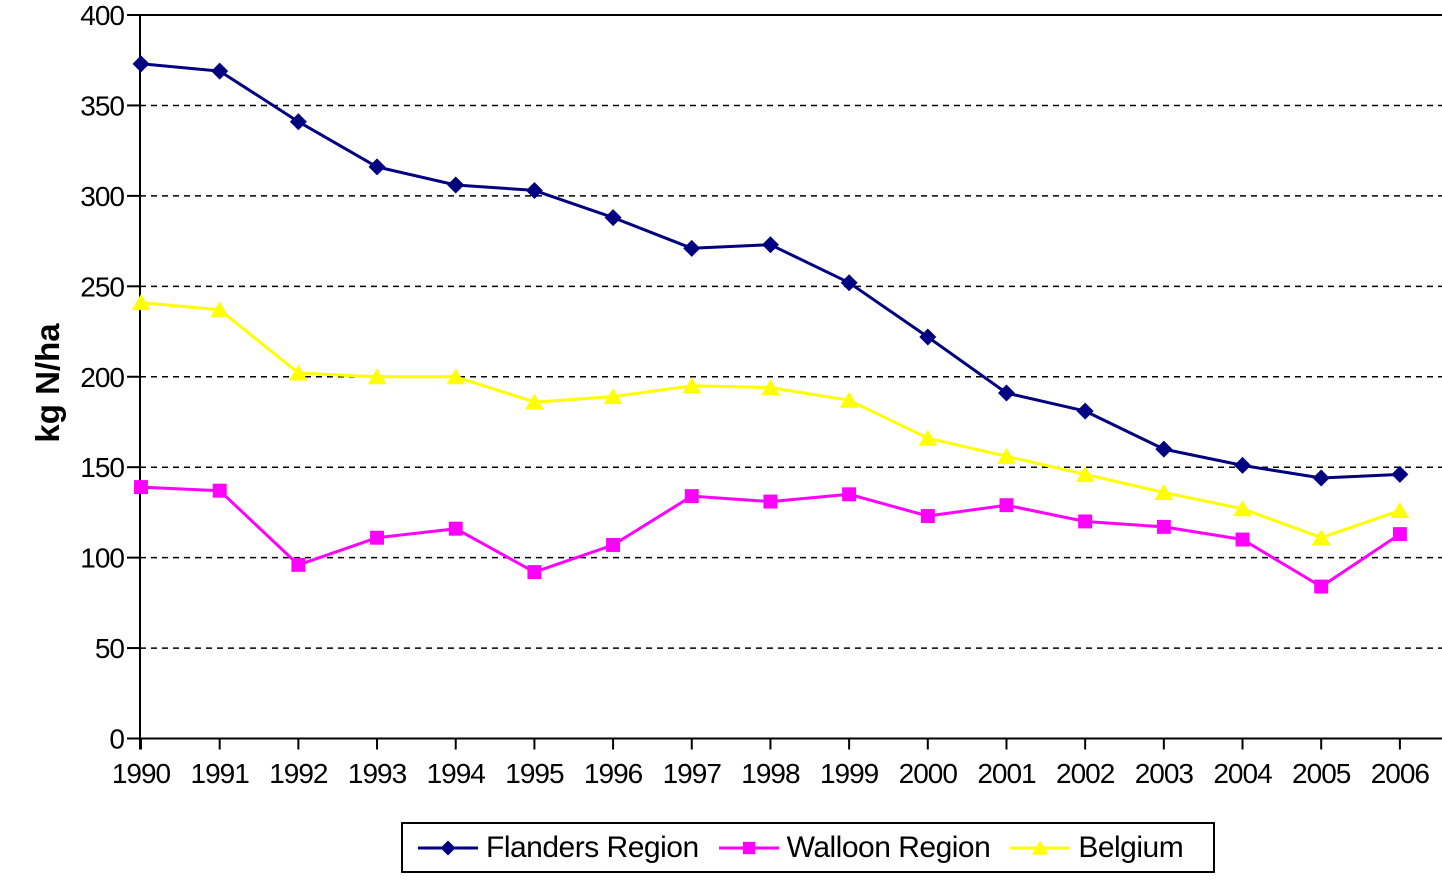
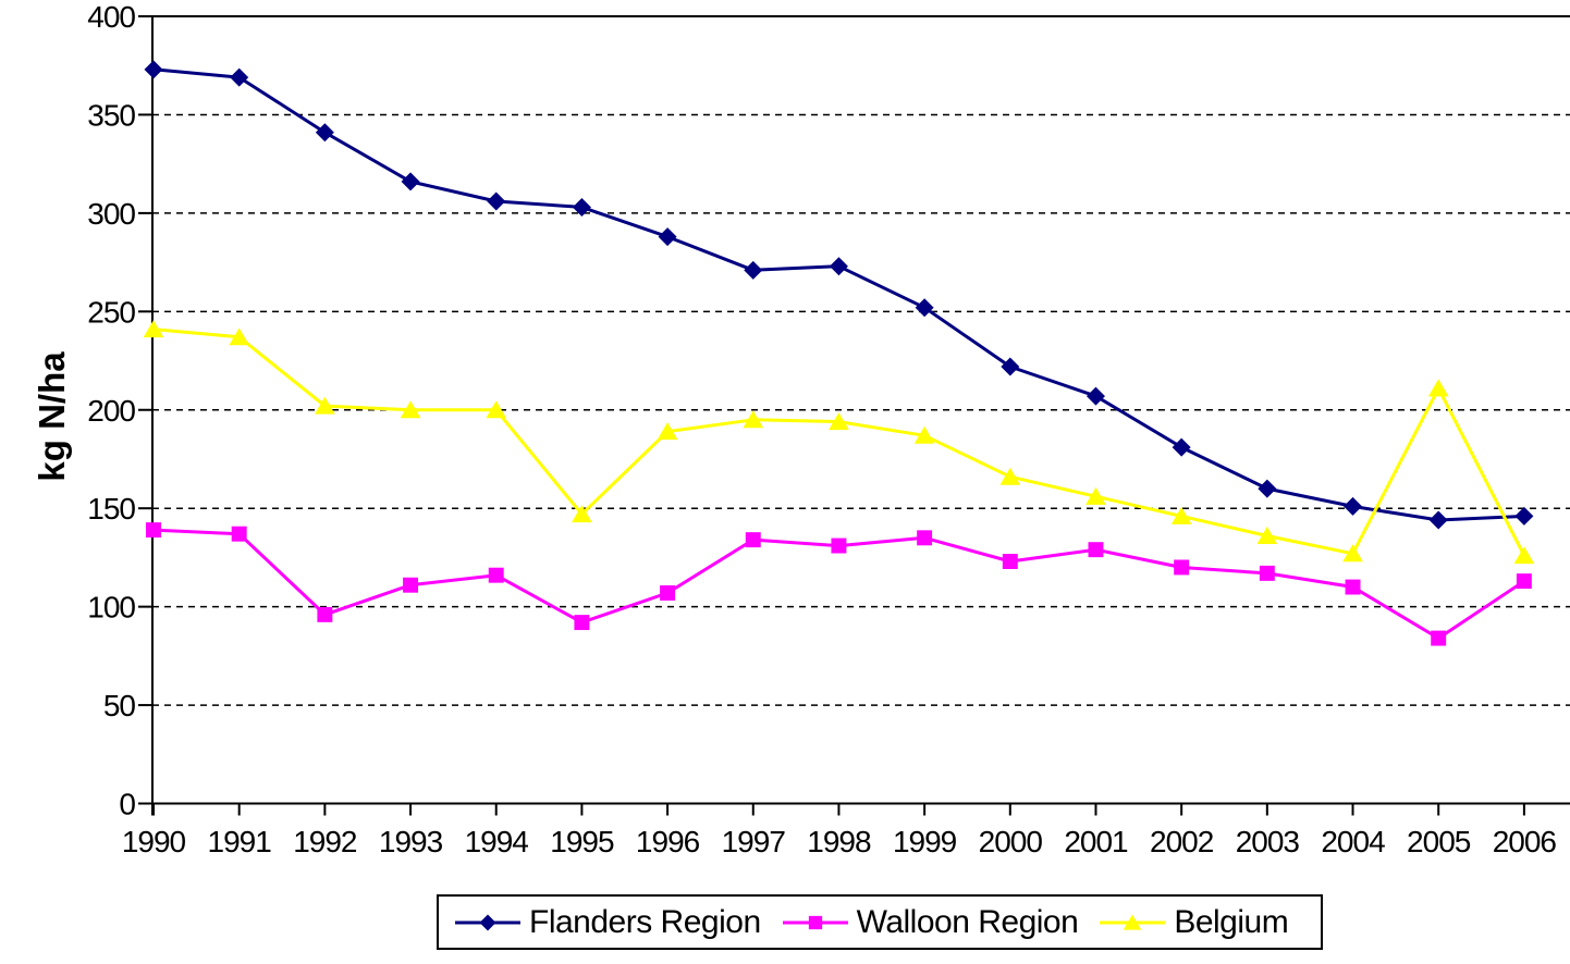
Belgium/1995: 186 -> 147
Flanders Region/2001: 191 -> 207
Belgium/2005: 111 -> 211
